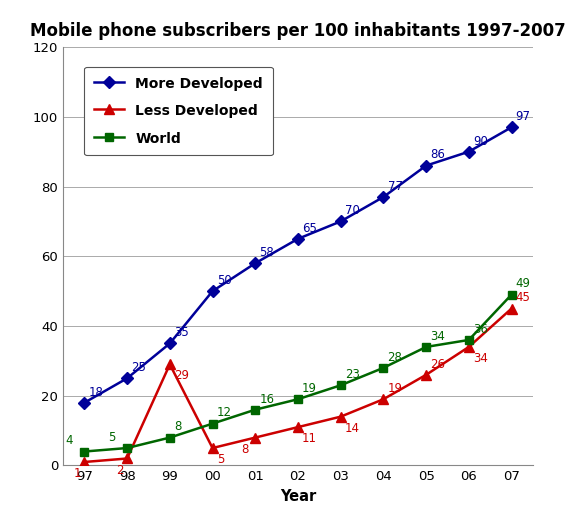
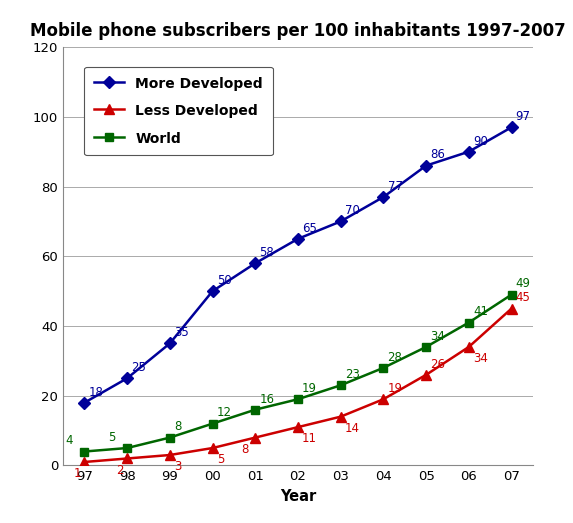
Less Developed/99: 29 -> 3
World/06: 36 -> 41
